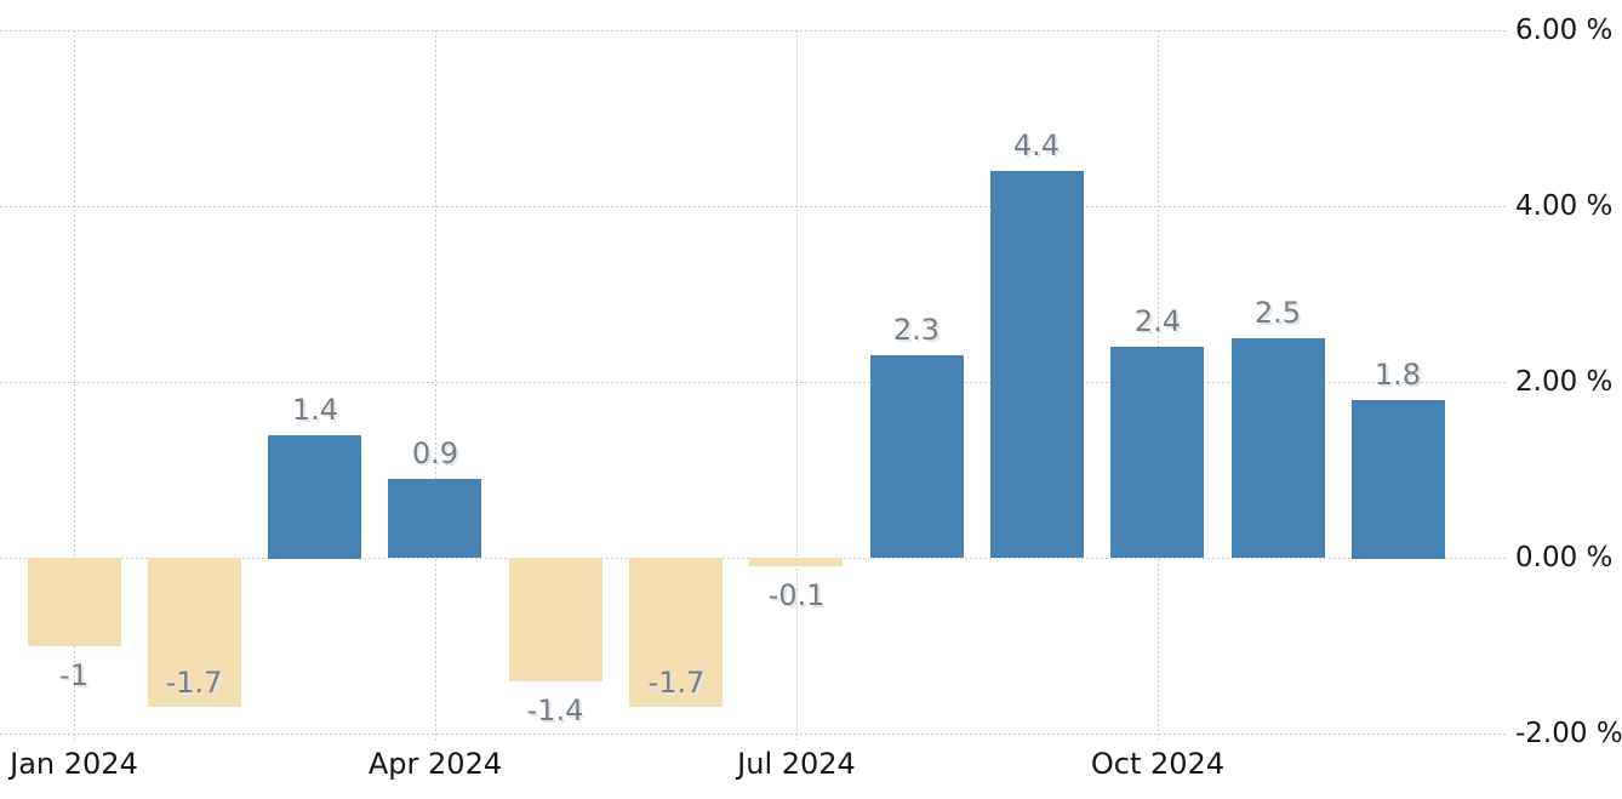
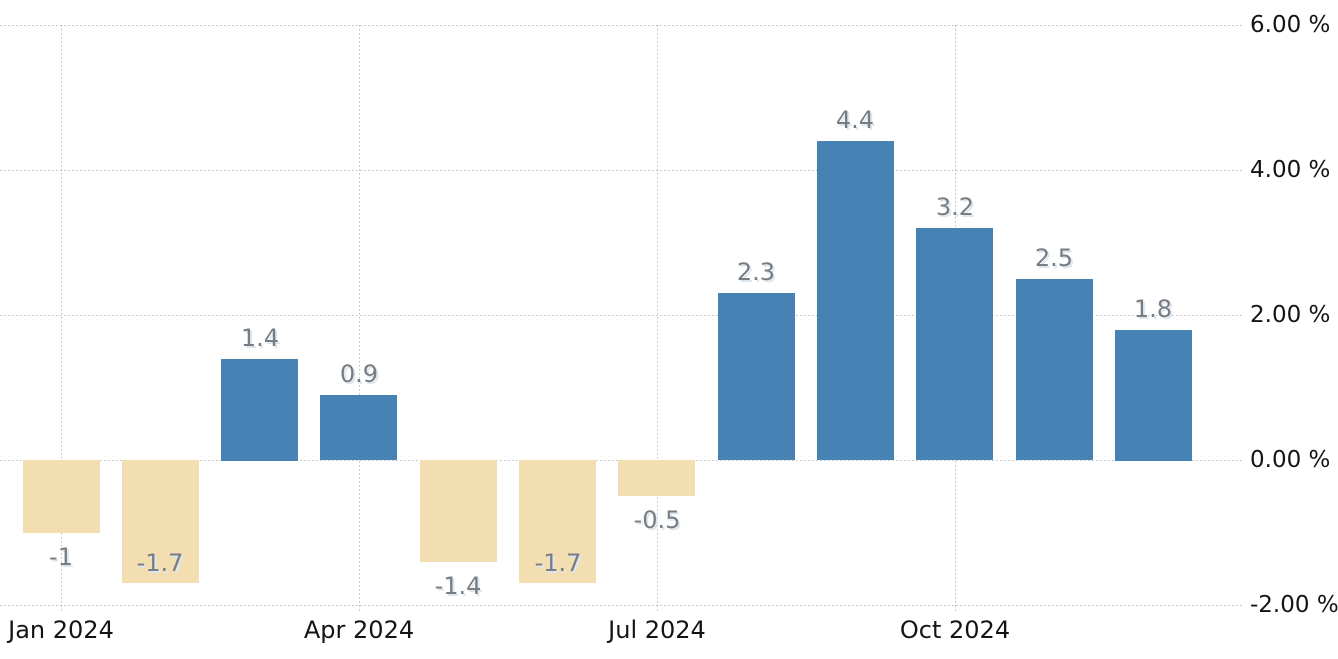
Jul 2024: -0.1 -> -0.5
Oct 2024: 2.4 -> 3.2
